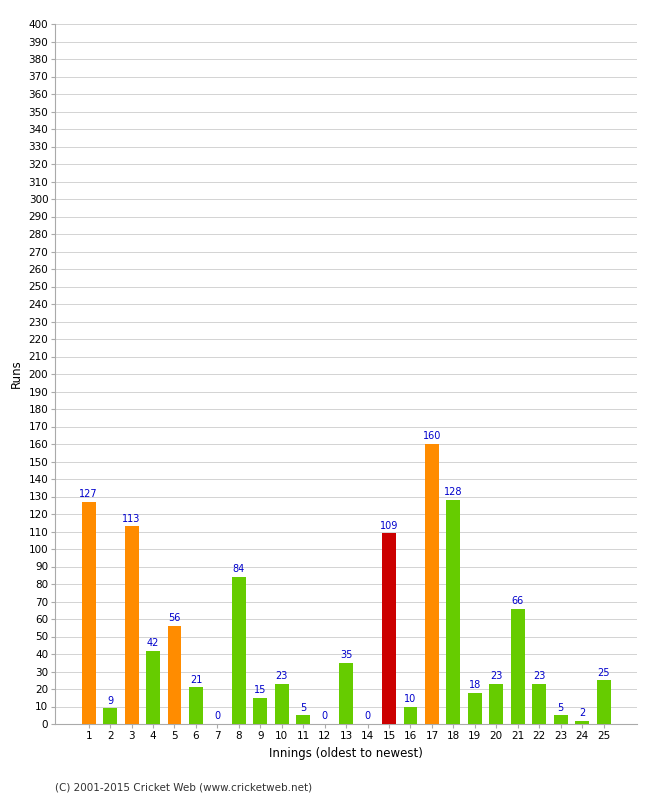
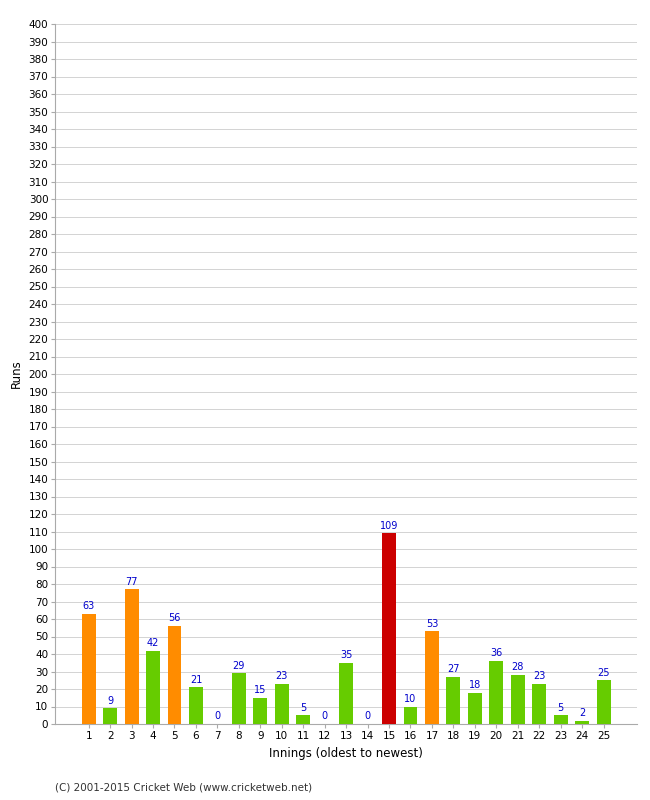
1: 127 -> 63
3: 113 -> 77
8: 84 -> 29
17: 160 -> 53
18: 128 -> 27
20: 23 -> 36
21: 66 -> 28
